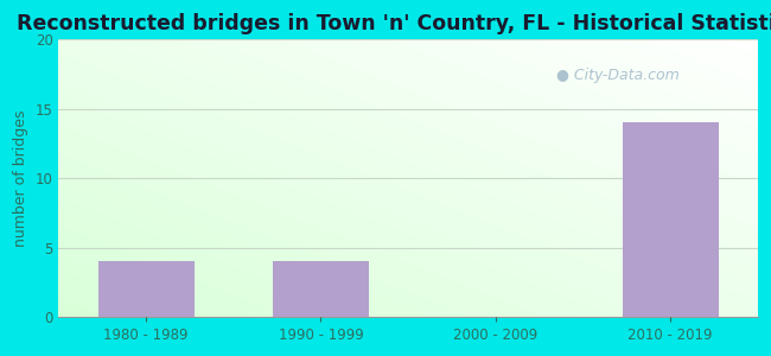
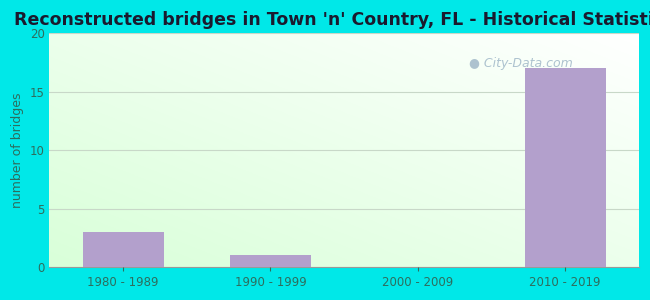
1980 - 1989: 4 -> 3
1990 - 1999: 4 -> 1
2010 - 2019: 14 -> 17
